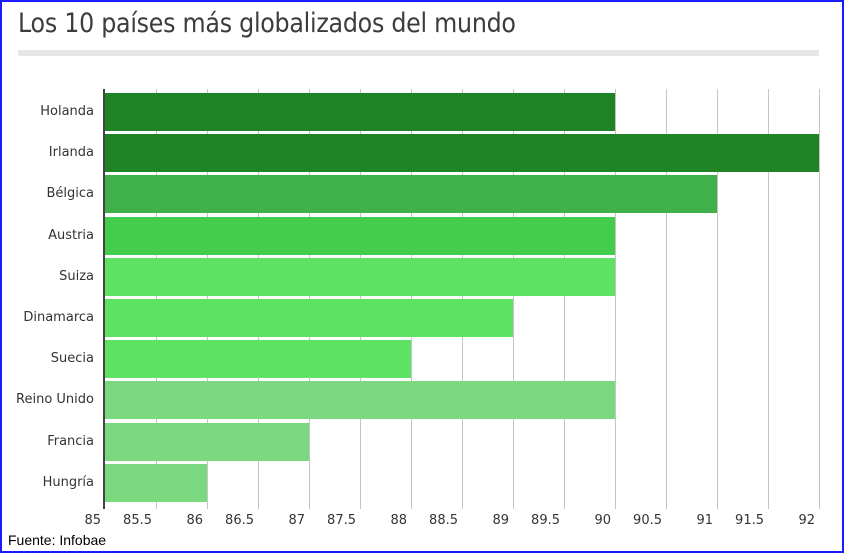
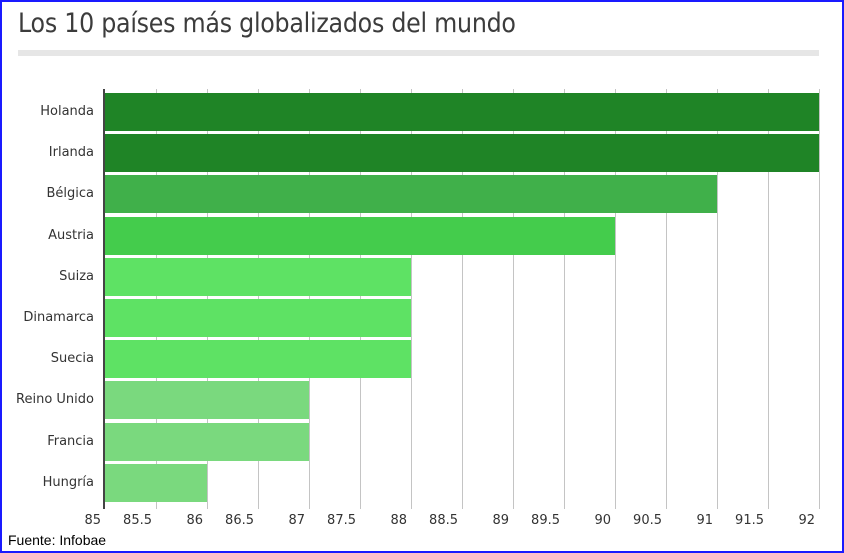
Holanda: 90 -> 92
Suiza: 90 -> 88
Dinamarca: 89 -> 88
Reino Unido: 90 -> 87
